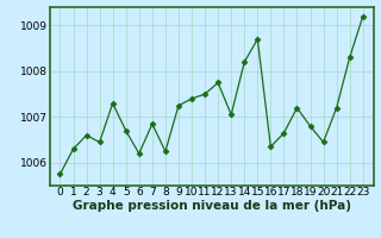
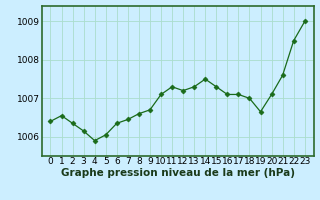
0: 1005.75 -> 1006.40
1: 1006.30 -> 1006.55
2: 1006.60 -> 1006.35
3: 1006.45 -> 1006.15
4: 1007.30 -> 1005.90
5: 1006.70 -> 1006.05
6: 1006.20 -> 1006.35
7: 1006.85 -> 1006.45
8: 1006.25 -> 1006.60
9: 1007.25 -> 1006.70
10: 1007.40 -> 1007.10
11: 1007.50 -> 1007.30
12: 1007.75 -> 1007.20
13: 1007.05 -> 1007.30
14: 1008.20 -> 1007.50
15: 1008.70 -> 1007.30
16: 1006.35 -> 1007.10
17: 1006.65 -> 1007.10
18: 1007.20 -> 1007.00
19: 1006.80 -> 1006.65
20: 1006.45 -> 1007.10
21: 1007.20 -> 1007.60
22: 1008.30 -> 1008.50
23: 1009.20 -> 1009.00
